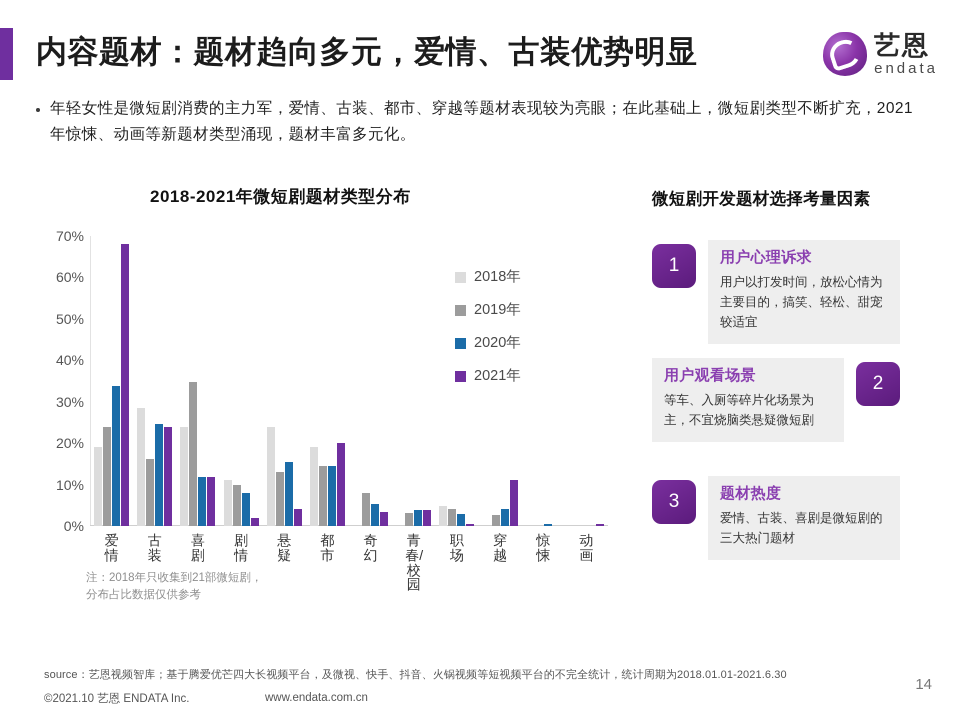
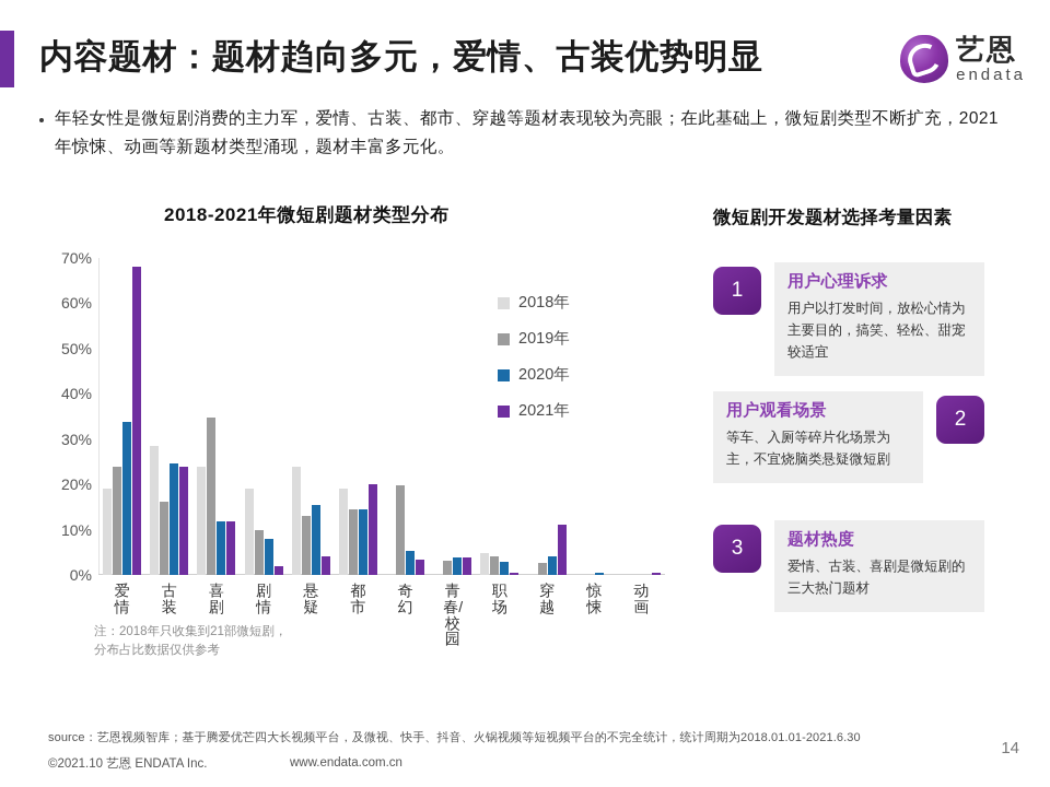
2018年/剧情: 11% -> 19%
2019年/奇幻: 8% -> 20%
